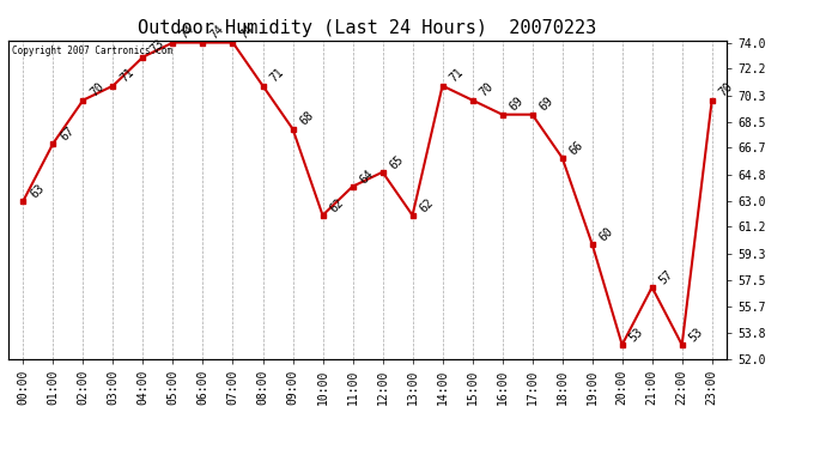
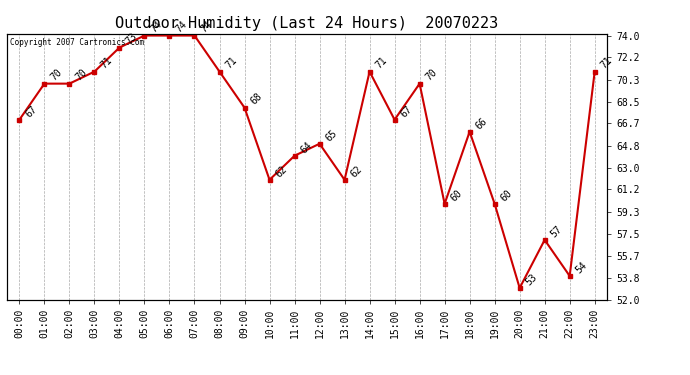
00:00: 63 -> 67
01:00: 67 -> 70
15:00: 70 -> 67
16:00: 69 -> 70
17:00: 69 -> 60
22:00: 53 -> 54
23:00: 70 -> 71
